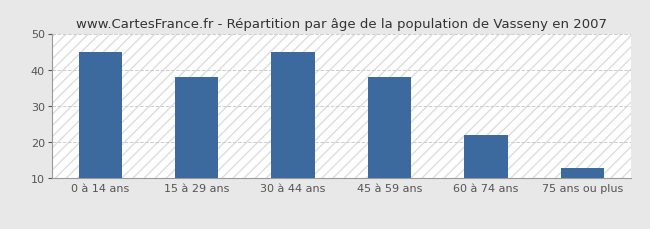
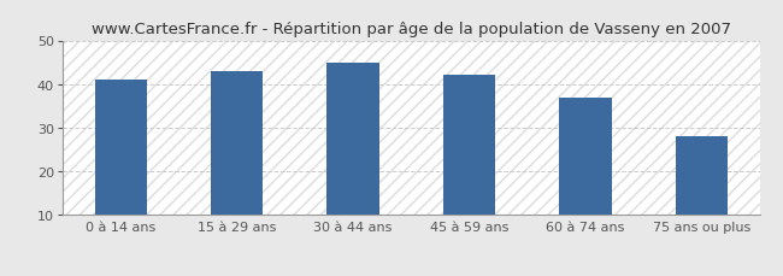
0 à 14 ans: 45 -> 41
15 à 29 ans: 38 -> 43
45 à 59 ans: 38 -> 42
60 à 74 ans: 22 -> 37
75 ans ou plus: 13 -> 28
